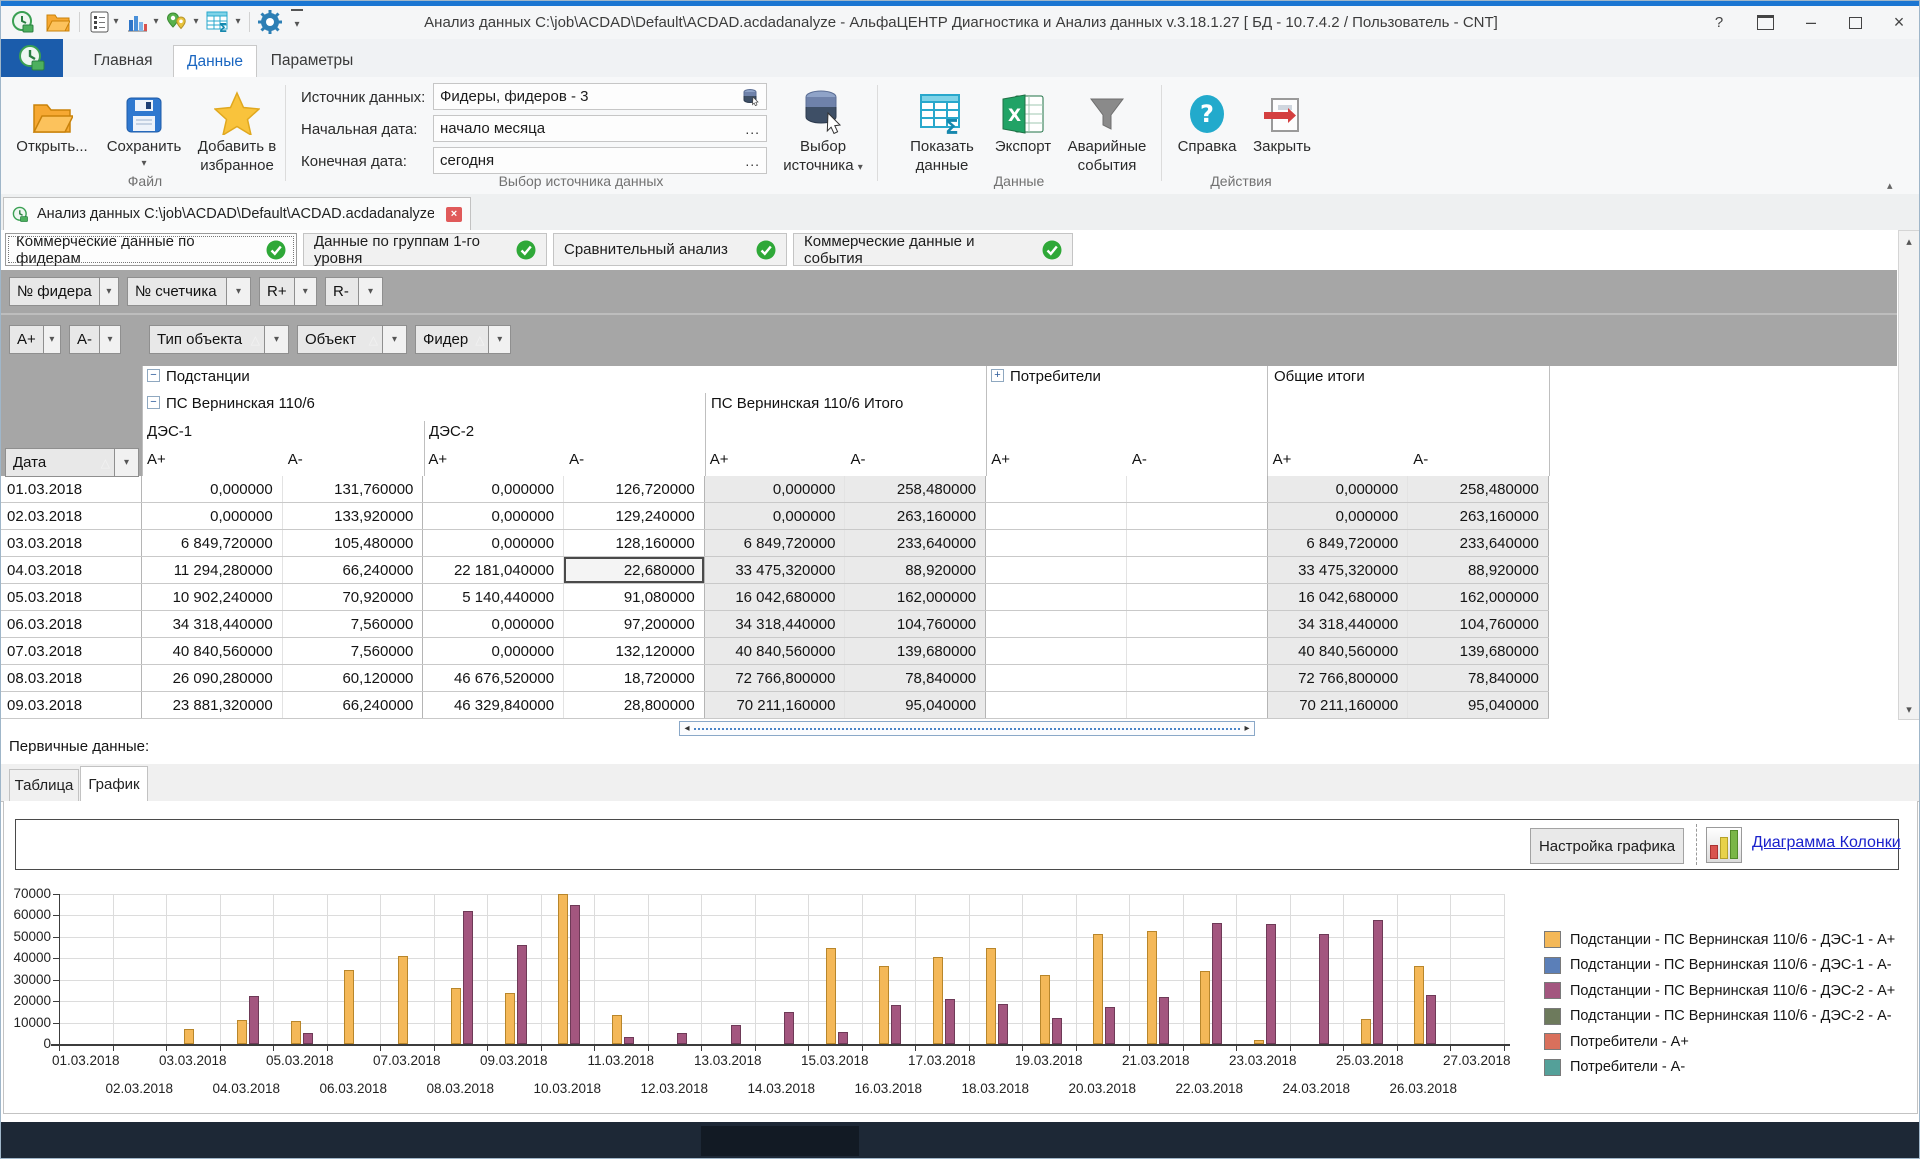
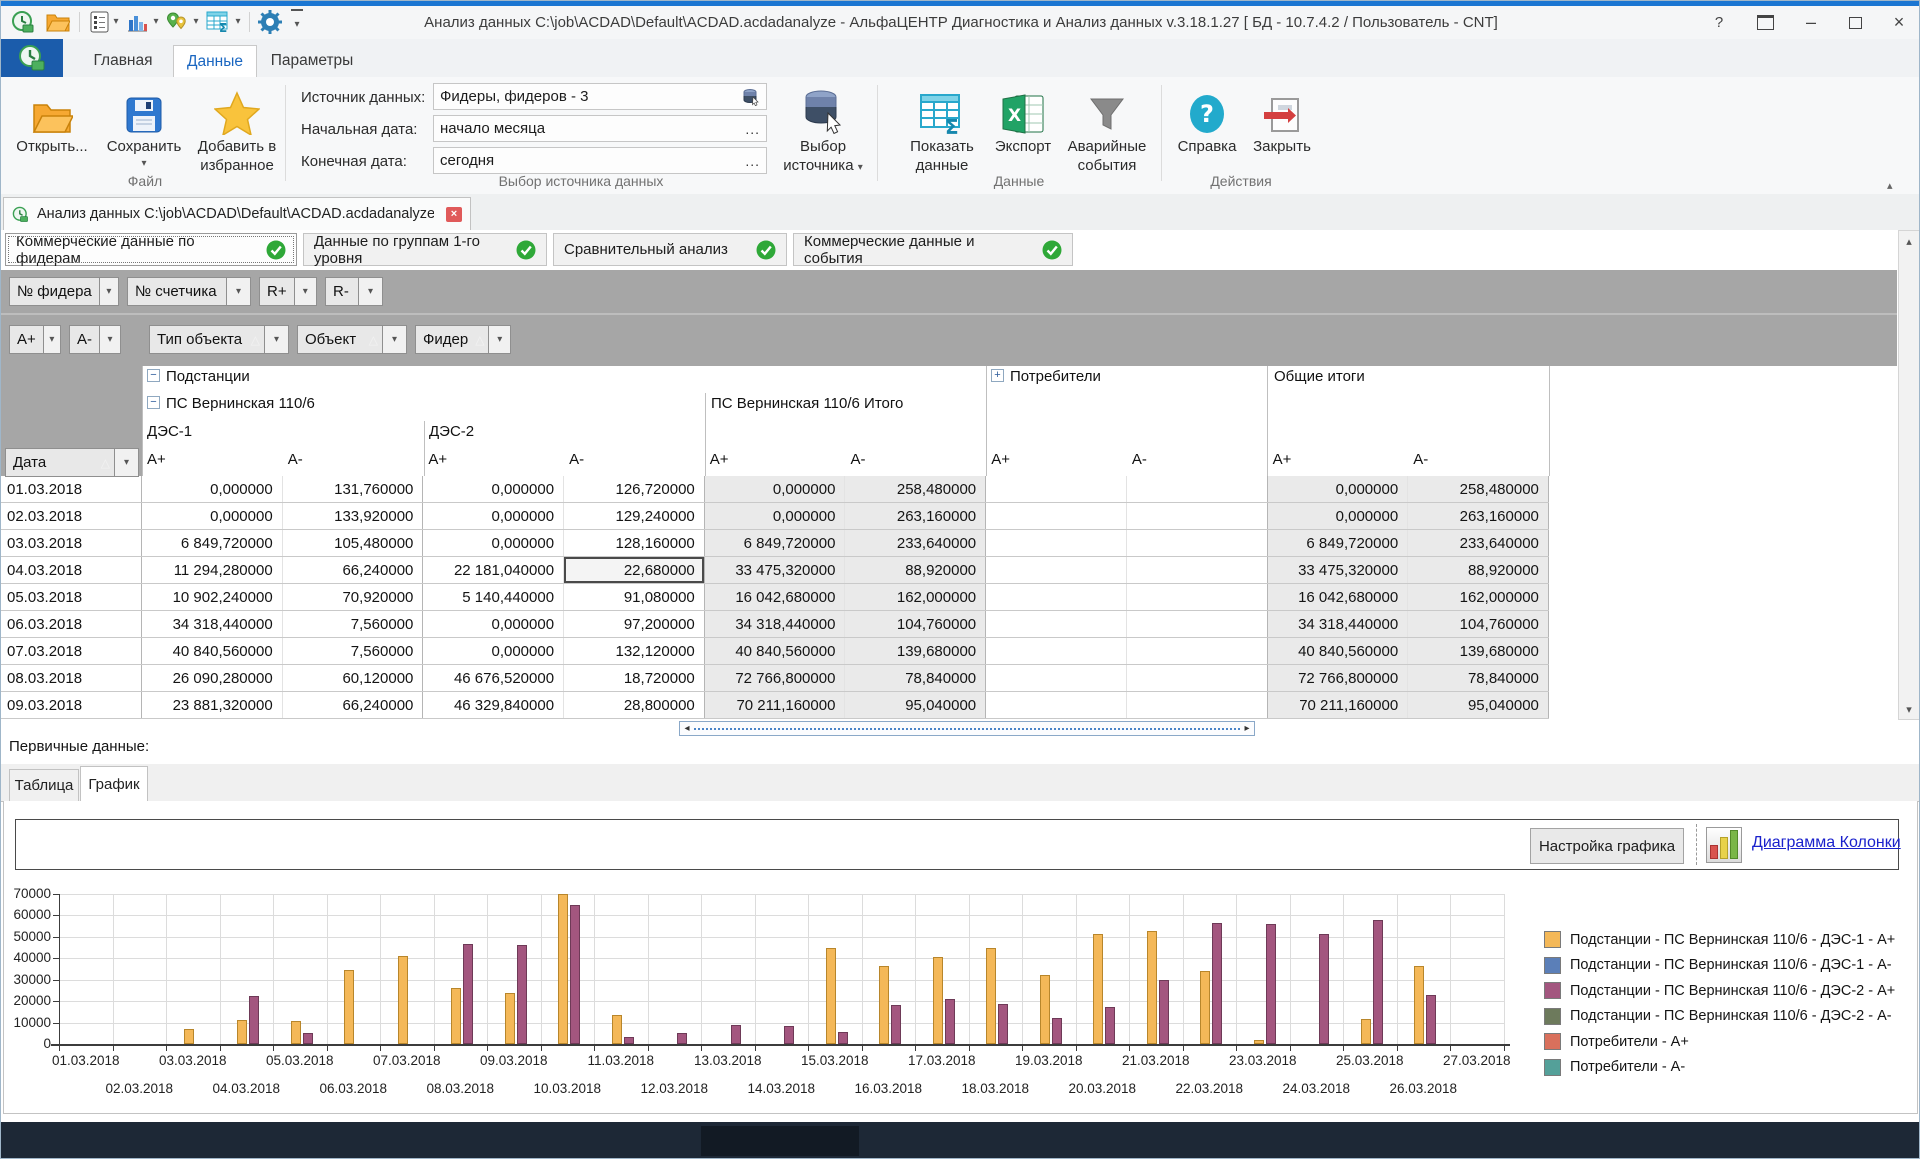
Подстанции - ПС Вернинская 110/6 - ДЭС-2 - A+/08.03.2018: 62000 -> 47000
Подстанции - ПС Вернинская 110/6 - ДЭС-2 - A+/14.03.2018: 15000 -> 8000
Подстанции - ПС Вернинская 110/6 - ДЭС-2 - A+/21.03.2018: 22000 -> 30000
